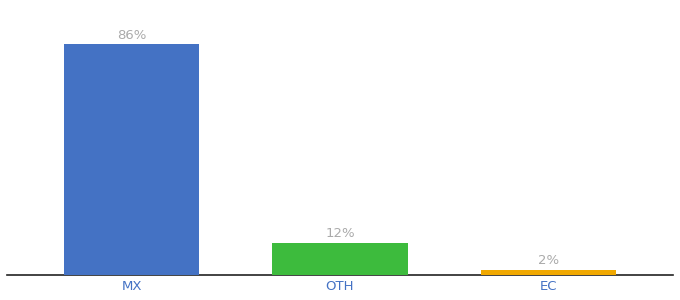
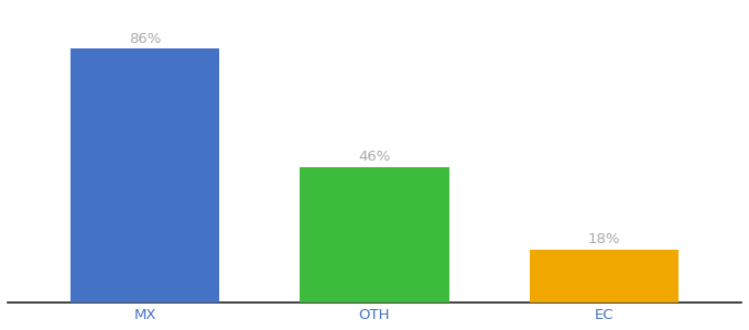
OTH: 12% -> 46%
EC: 2% -> 18%
